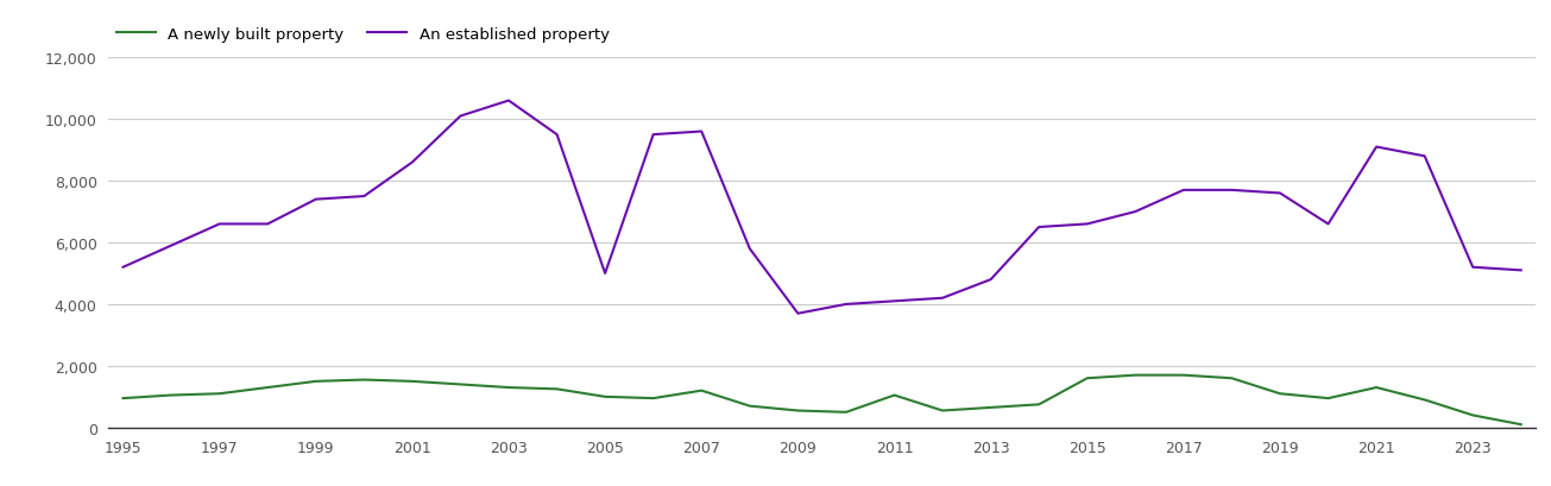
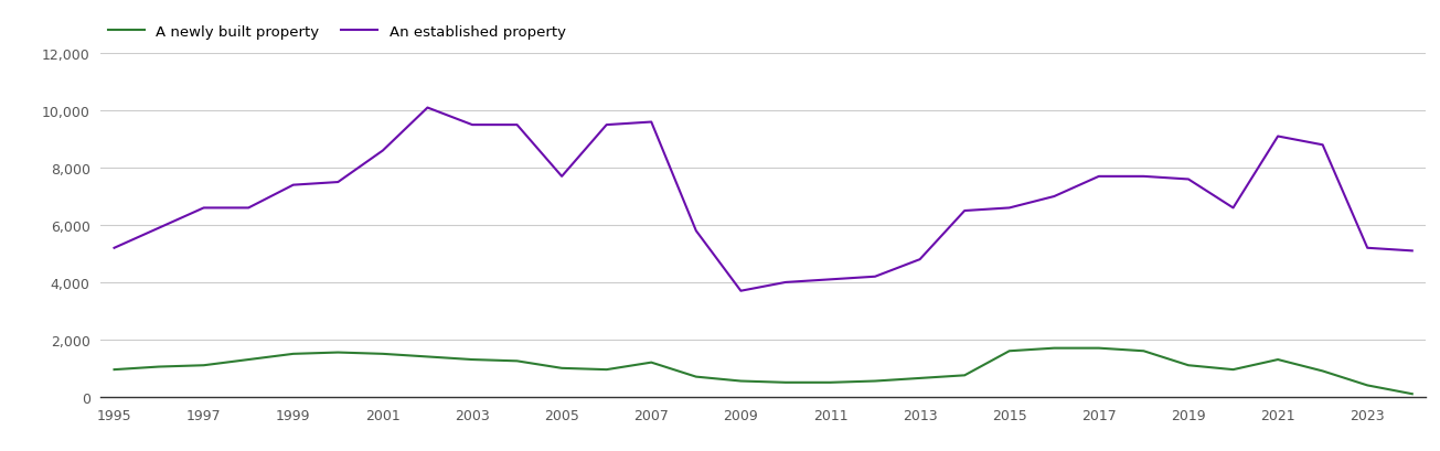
An established property/2003: 10,600 -> 9,500
An established property/2005: 5,000 -> 7,700
A newly built property/2011: 1,050 -> 500
